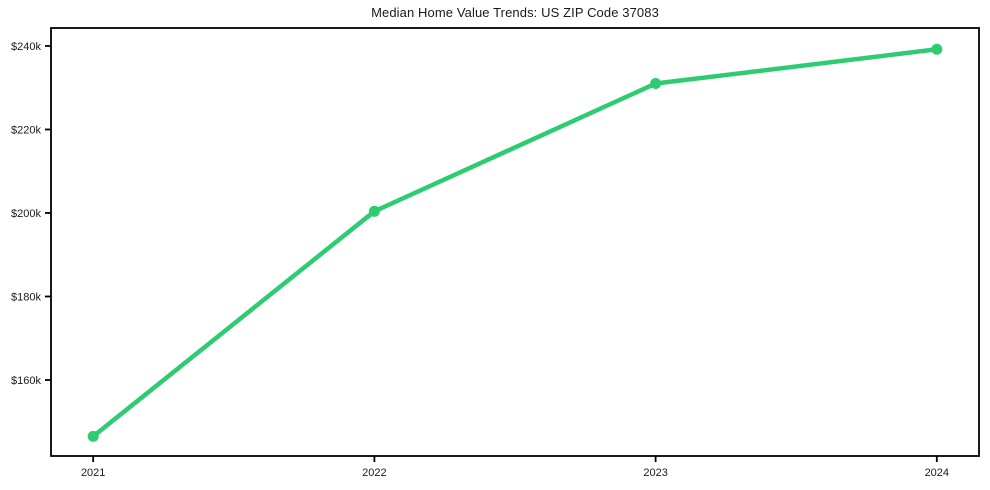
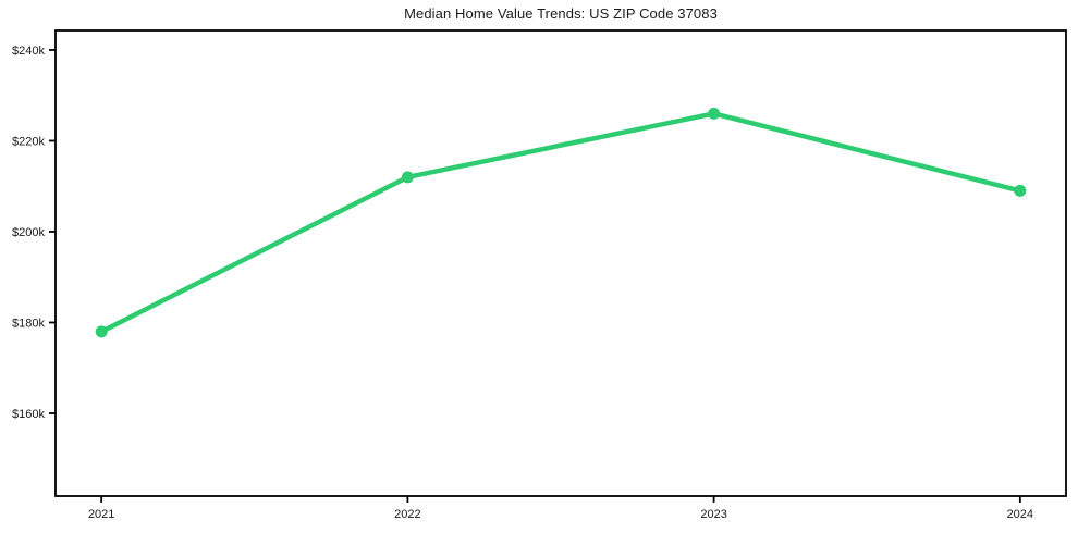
2021: $146k -> $178k
2022: $200k -> $212k
2023: $231k -> $226k
2024: $239k -> $209k
